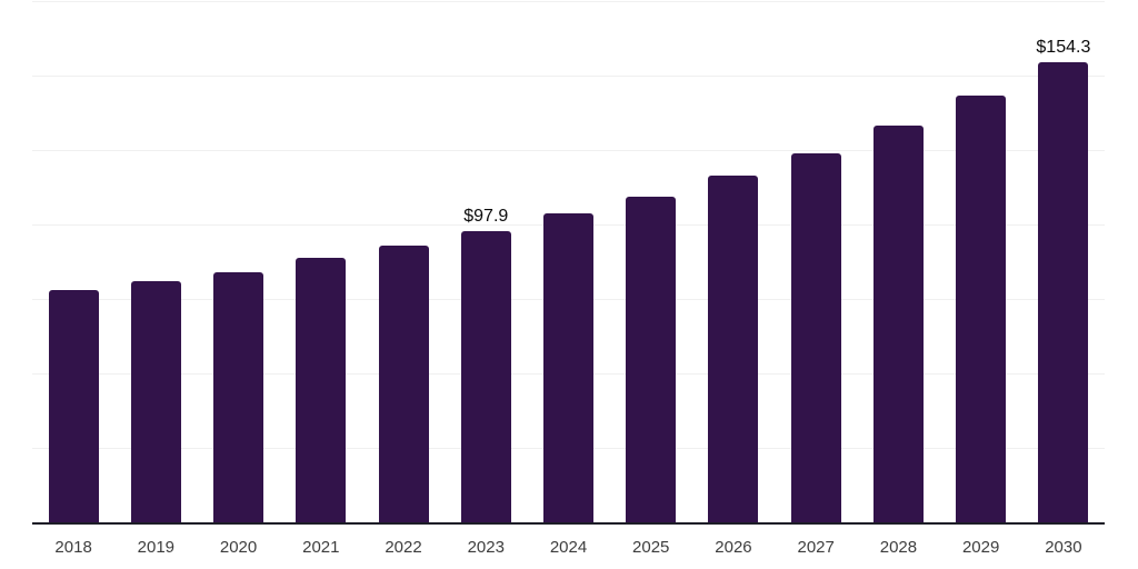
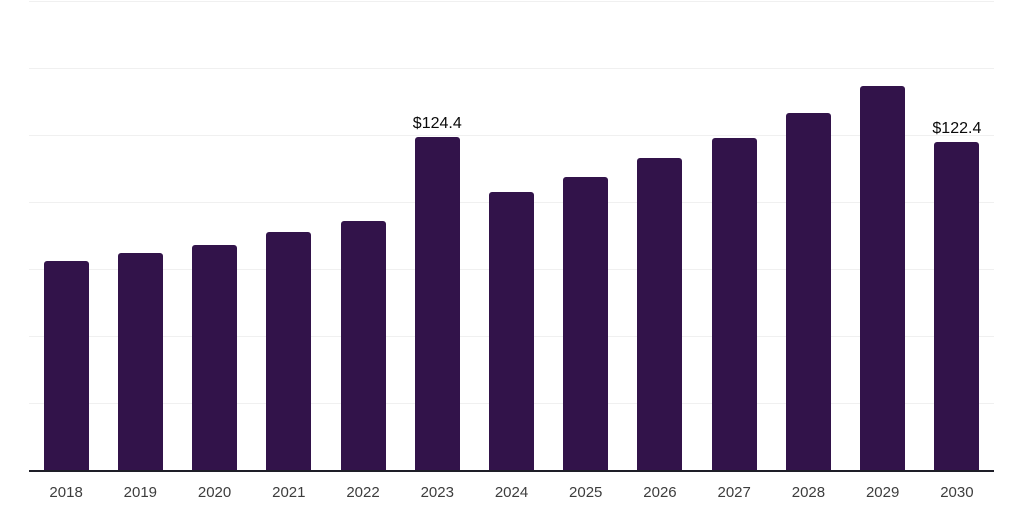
2023: $97.9 -> $124.4
2030: $154.3 -> $122.4
